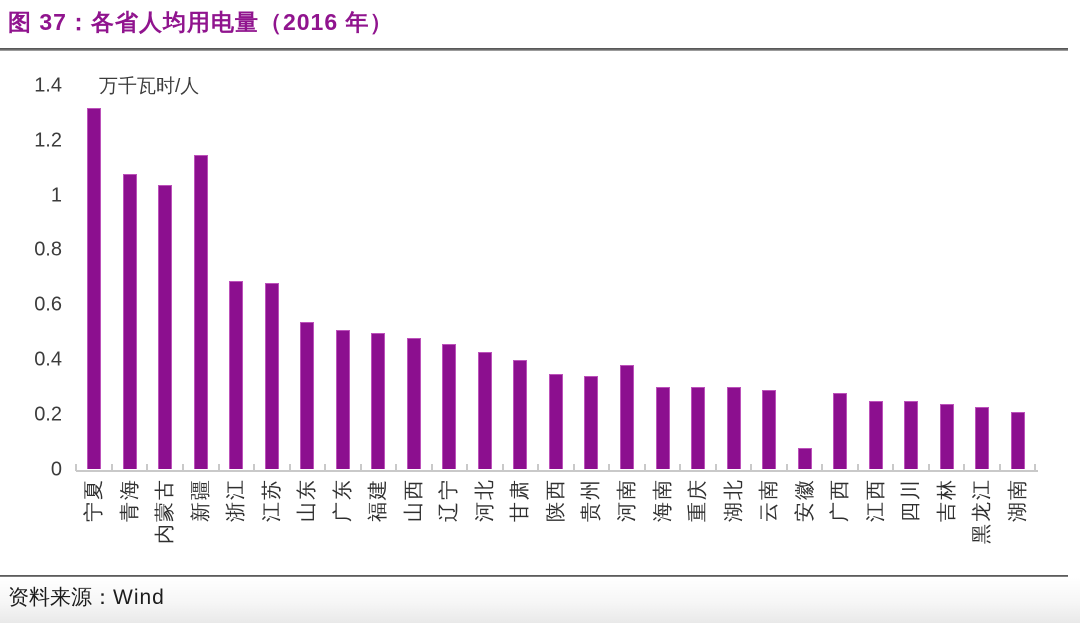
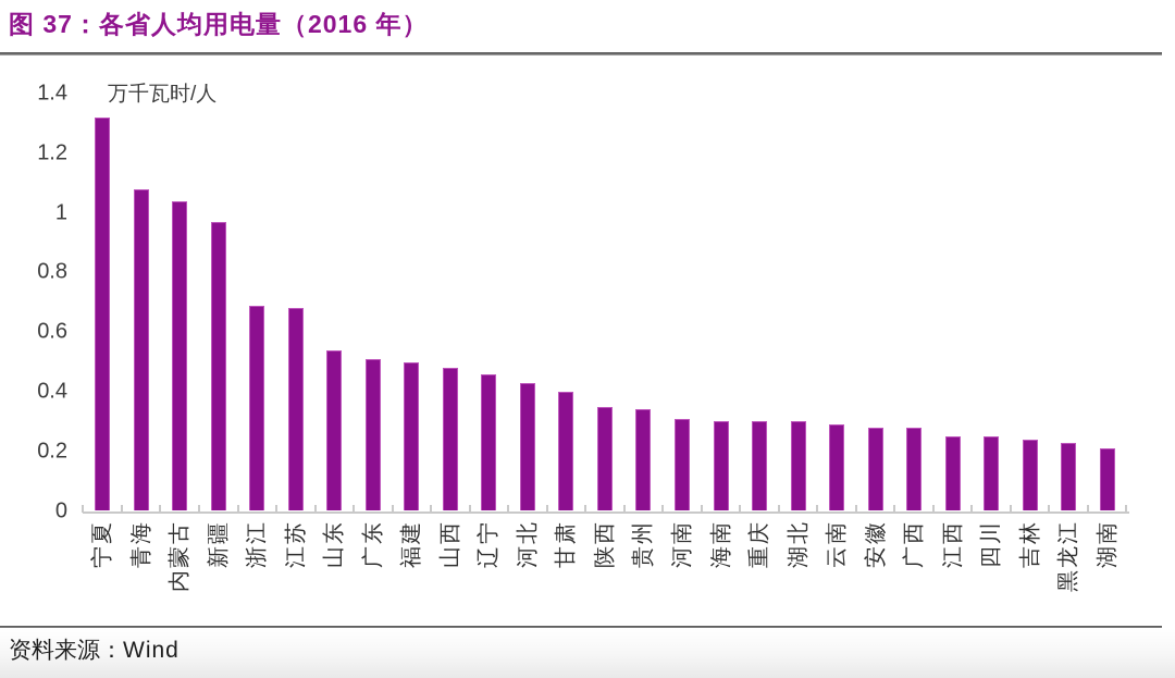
新疆: 1.15 -> 0.97
河南: 0.38 -> 0.31
安徽: 0.08 -> 0.28
